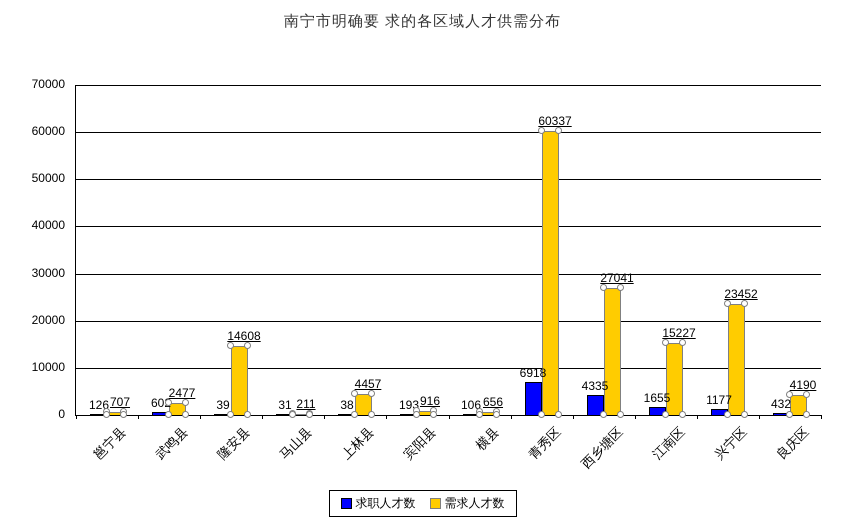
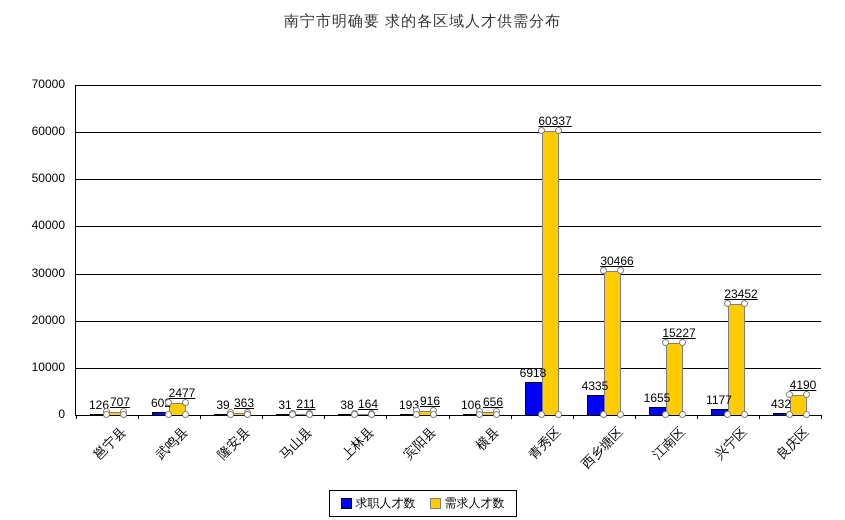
需求人才数/隆安县: 14608 -> 363
需求人才数/上林县: 4457 -> 164
需求人才数/西乡塘区: 27041 -> 30466
